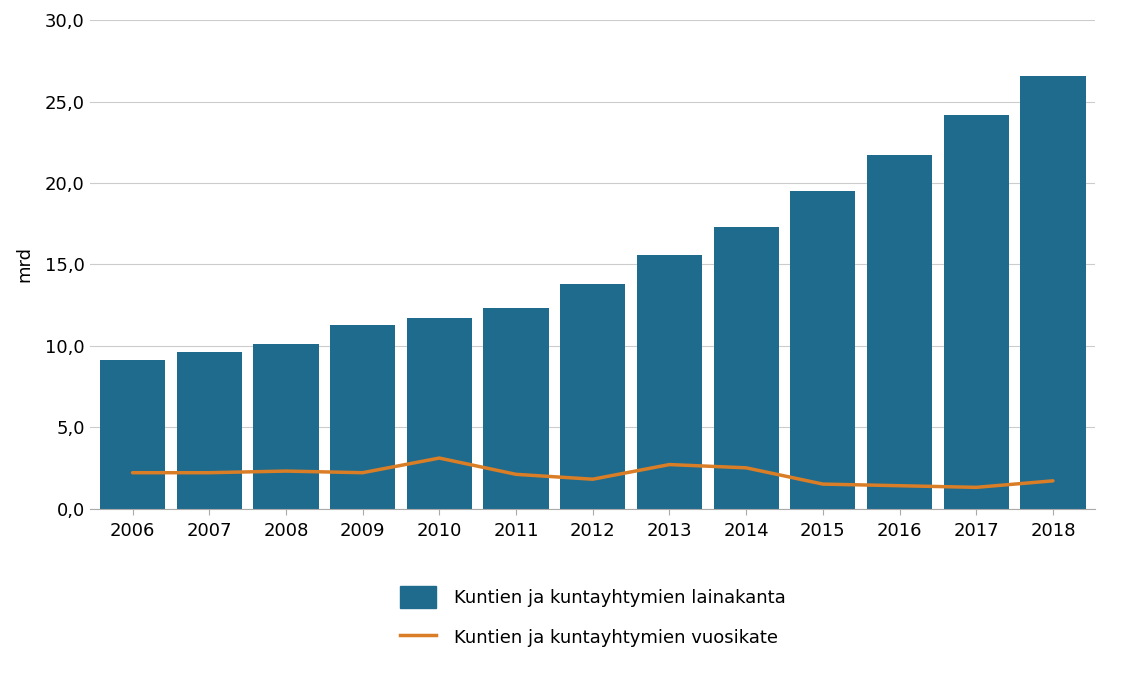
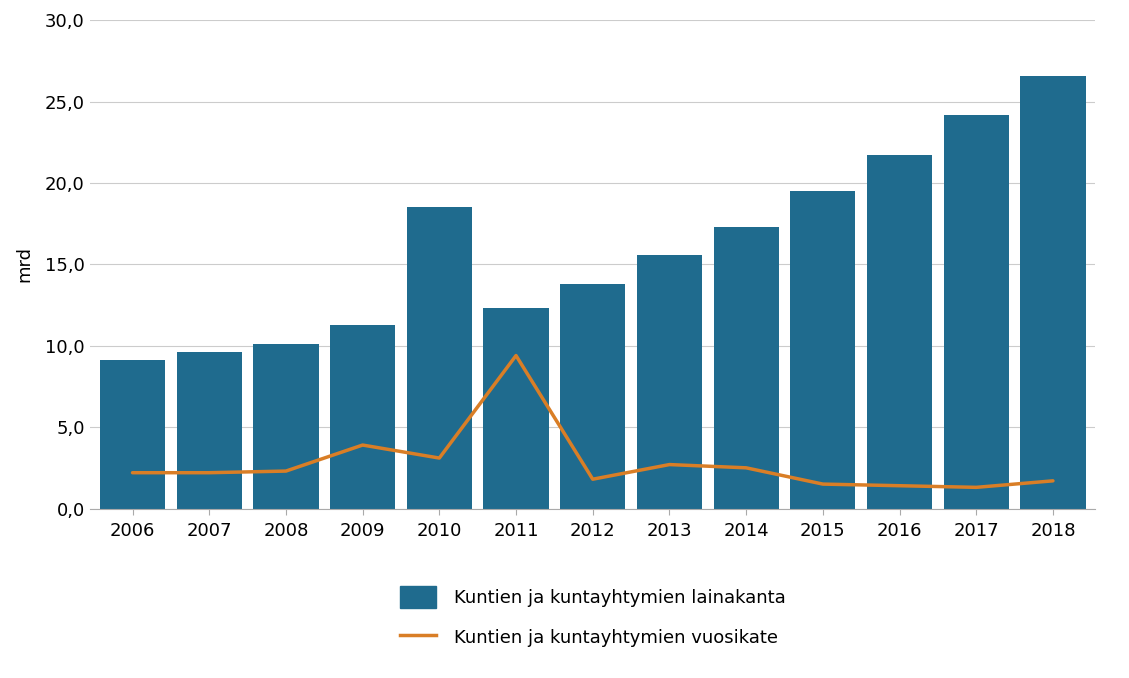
Kuntien ja kuntayhtymien vuosikate/2009: 2,2 -> 3,9
Kuntien ja kuntayhtymien lainakanta/2010: 11,7 -> 18,5
Kuntien ja kuntayhtymien vuosikate/2011: 2,1 -> 9,4
